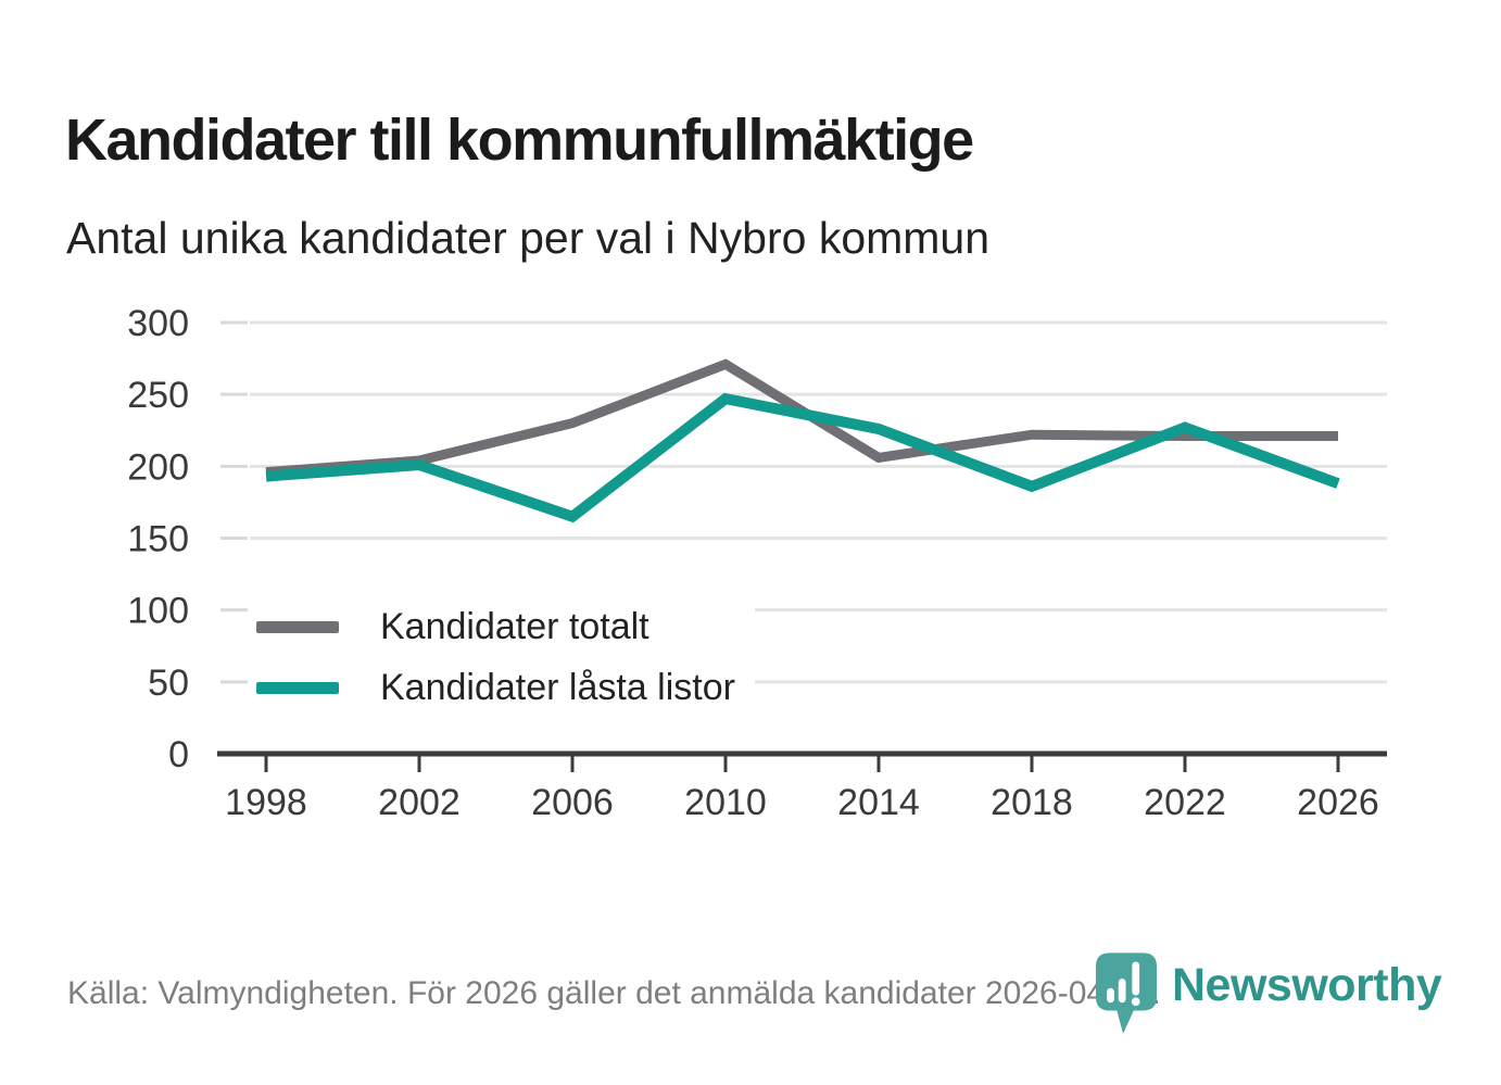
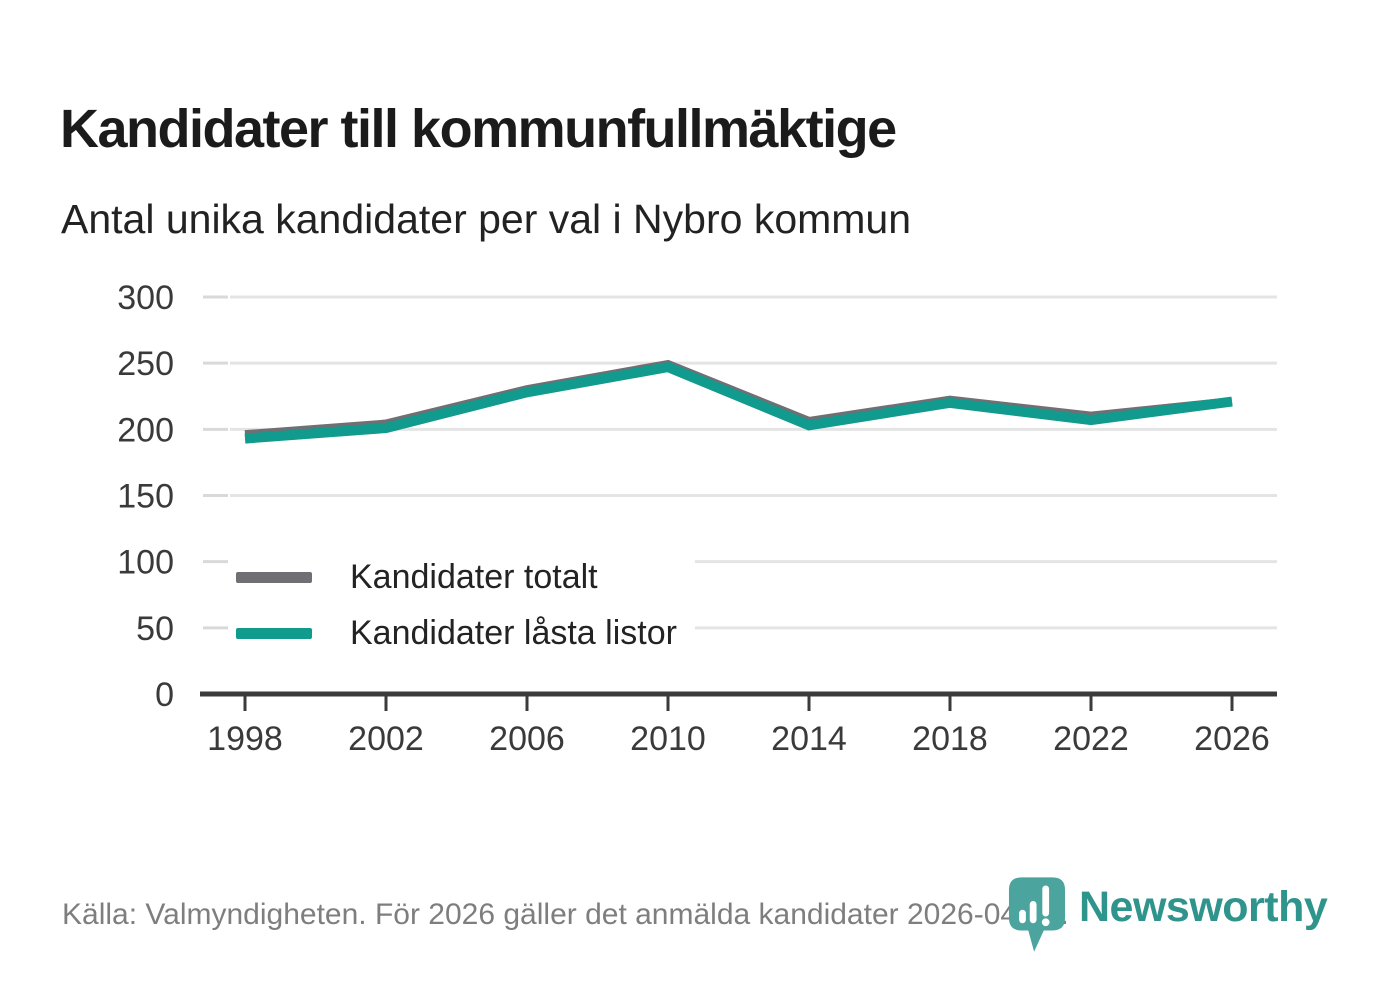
Kandidater låsta listor/2006: 165 -> 228
Kandidater totalt/2010: 271 -> 249
Kandidater låsta listor/2014: 226 -> 203
Kandidater låsta listor/2018: 186 -> 220
Kandidater totalt/2022: 221 -> 210
Kandidater låsta listor/2022: 227 -> 207
Kandidater låsta listor/2026: 188 -> 221
